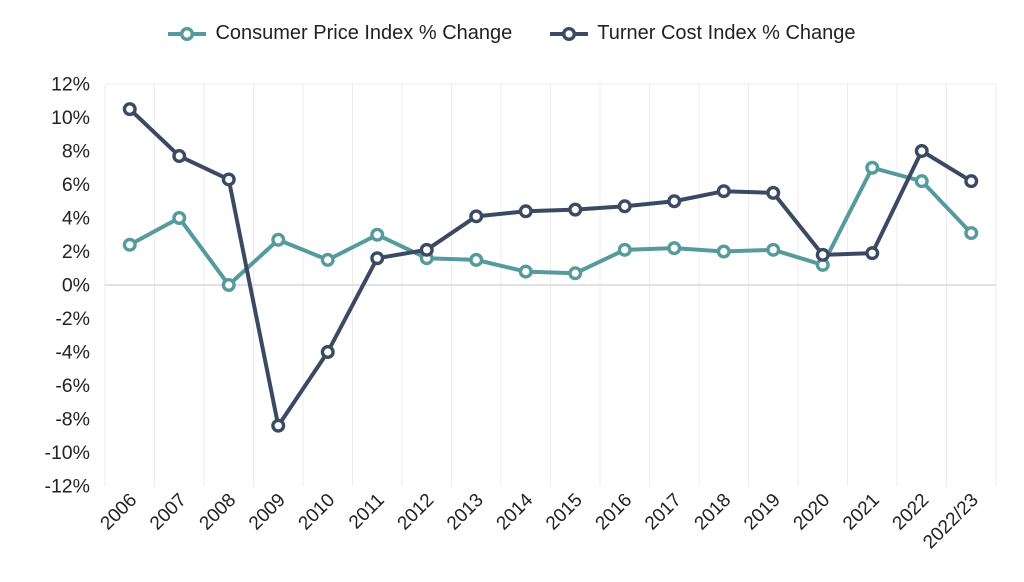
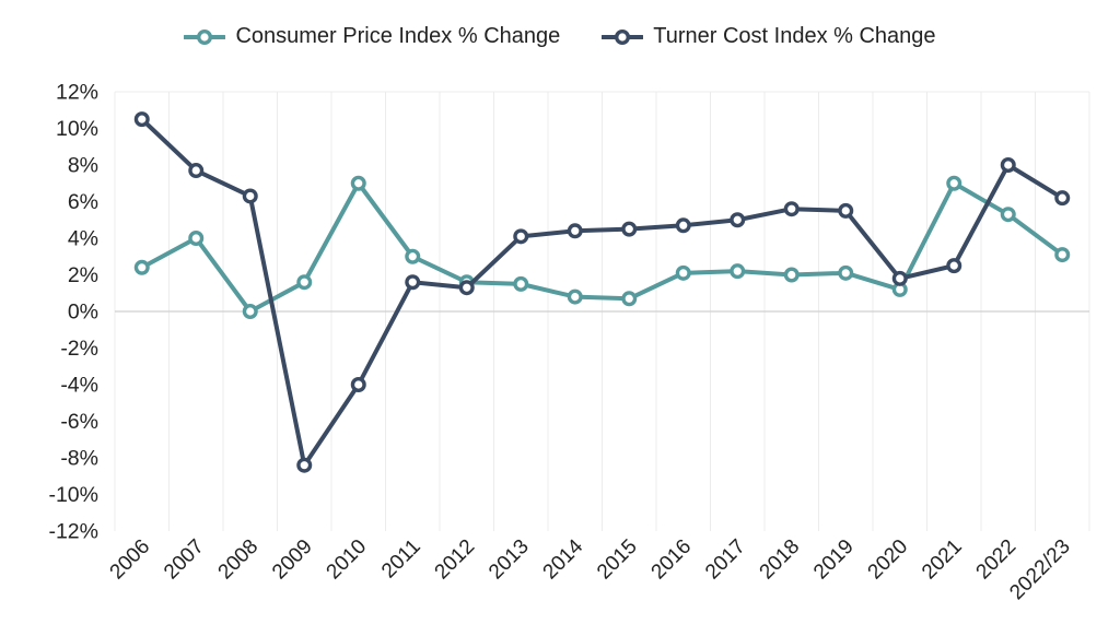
Consumer Price Index % Change/2009: 2.7% -> 1.6%
Consumer Price Index % Change/2010: 1.5% -> 7.0%
Turner Cost Index % Change/2012: 2.1% -> 1.3%
Turner Cost Index % Change/2021: 1.9% -> 2.5%
Consumer Price Index % Change/2022: 6.2% -> 5.3%
